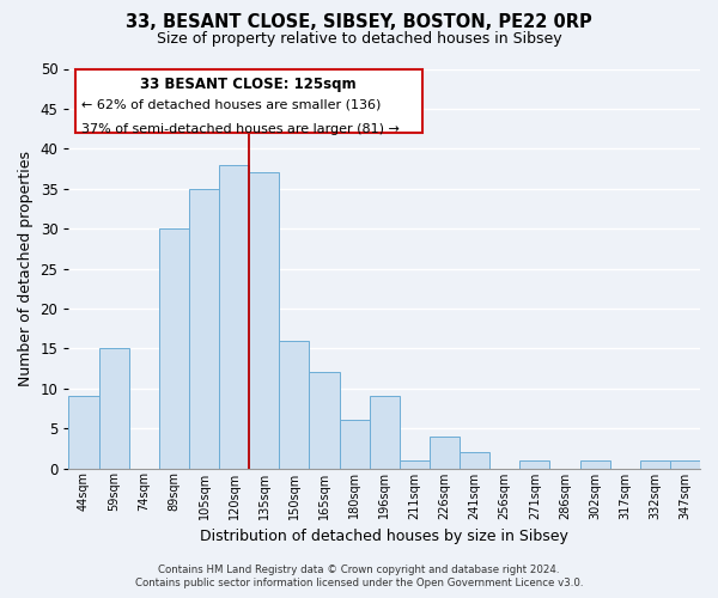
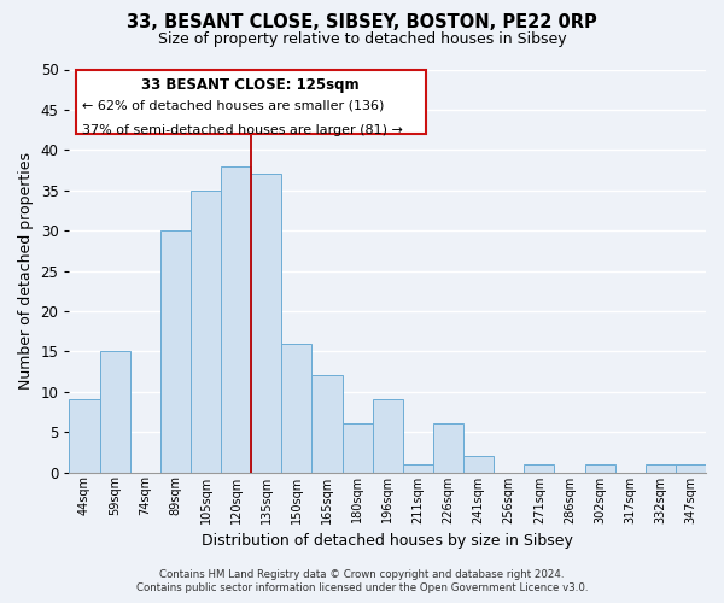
226sqm: 4 -> 6
